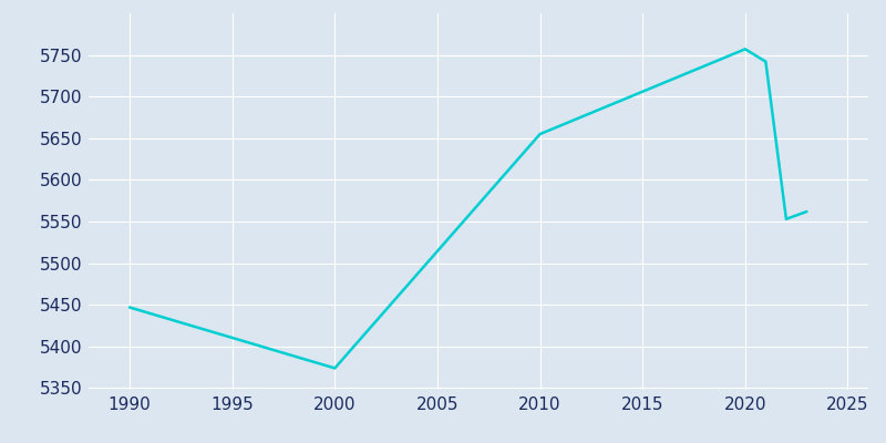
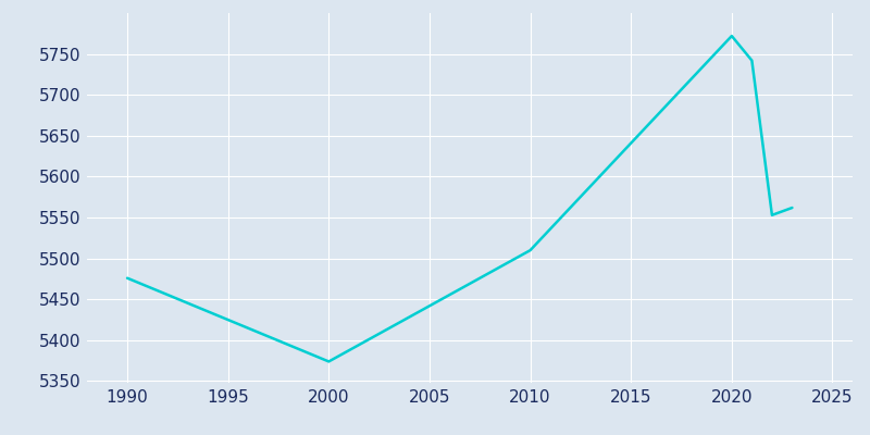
1990: 5447 -> 5476
2010: 5655 -> 5510
2020: 5757 -> 5772
